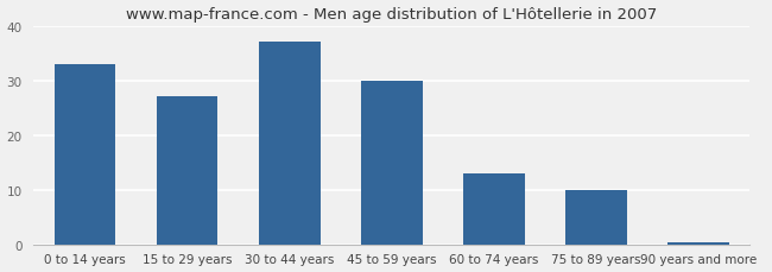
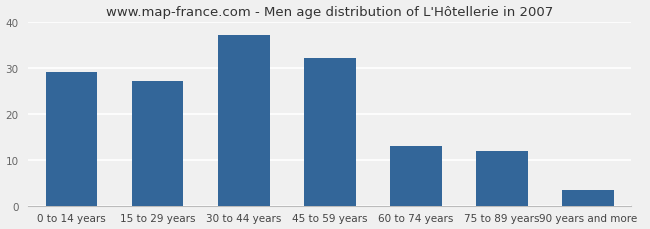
0 to 14 years: 33.0 -> 29.0
45 to 59 years: 30.0 -> 32.0
75 to 89 years: 10.0 -> 12.0
90 years and more: 0.5 -> 3.5
